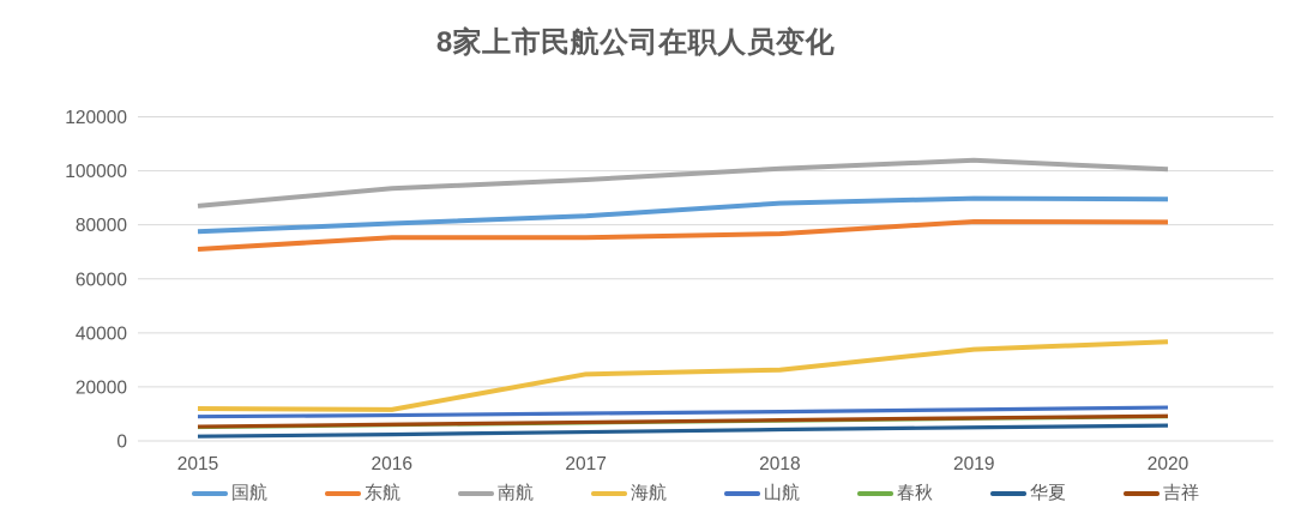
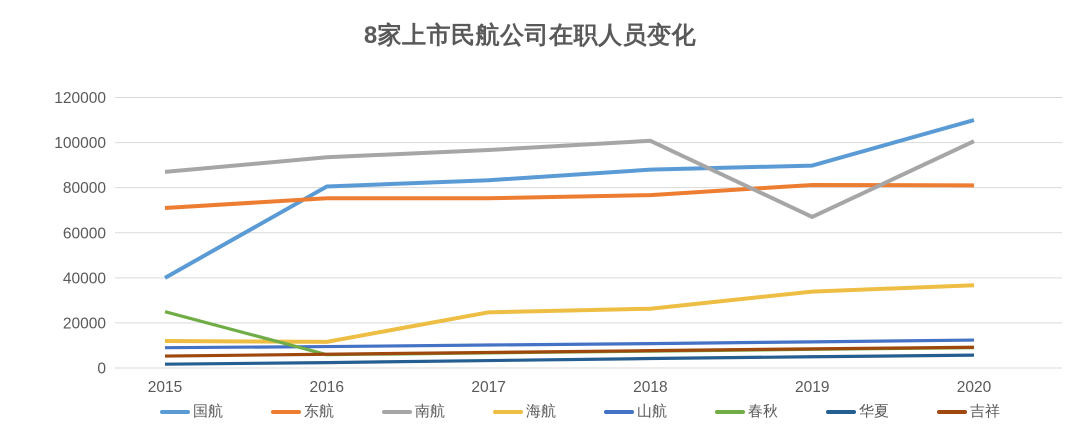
国航/2015: 78000 -> 40000
春秋/2015: 5000 -> 25000
南航/2019: 104000 -> 67000
国航/2020: 90000 -> 110000
